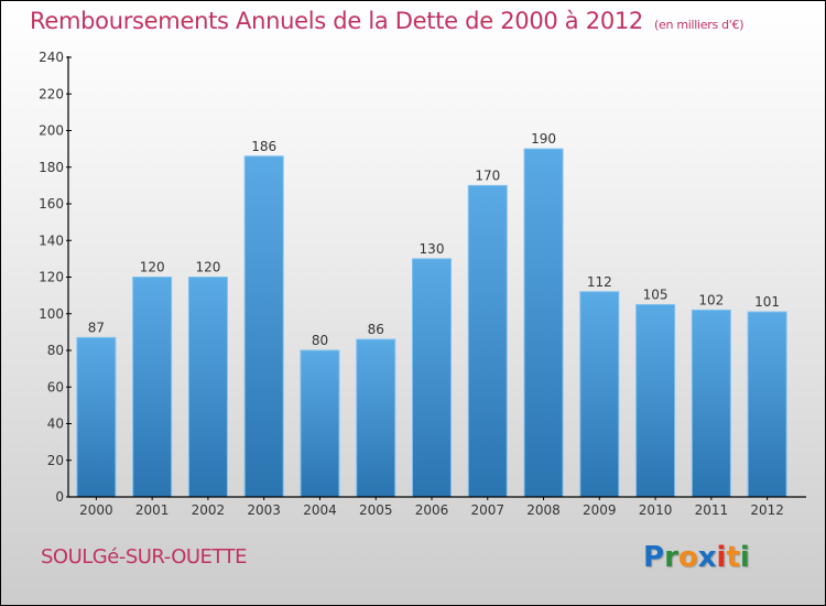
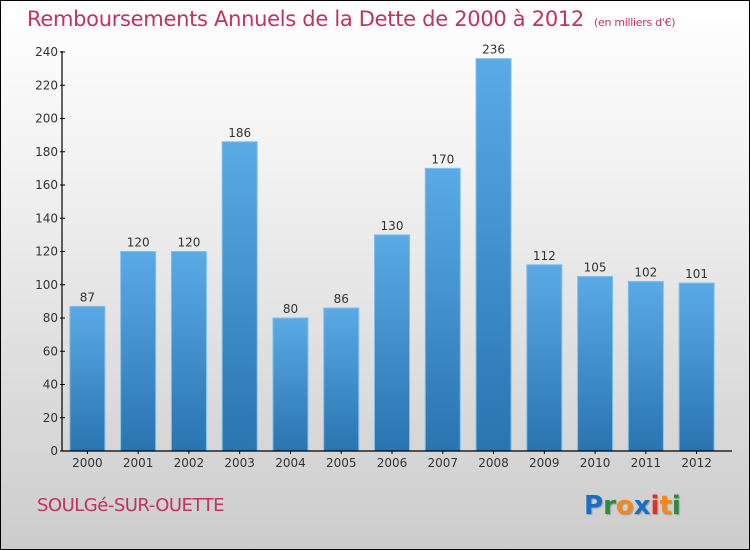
2008: 190 -> 236
